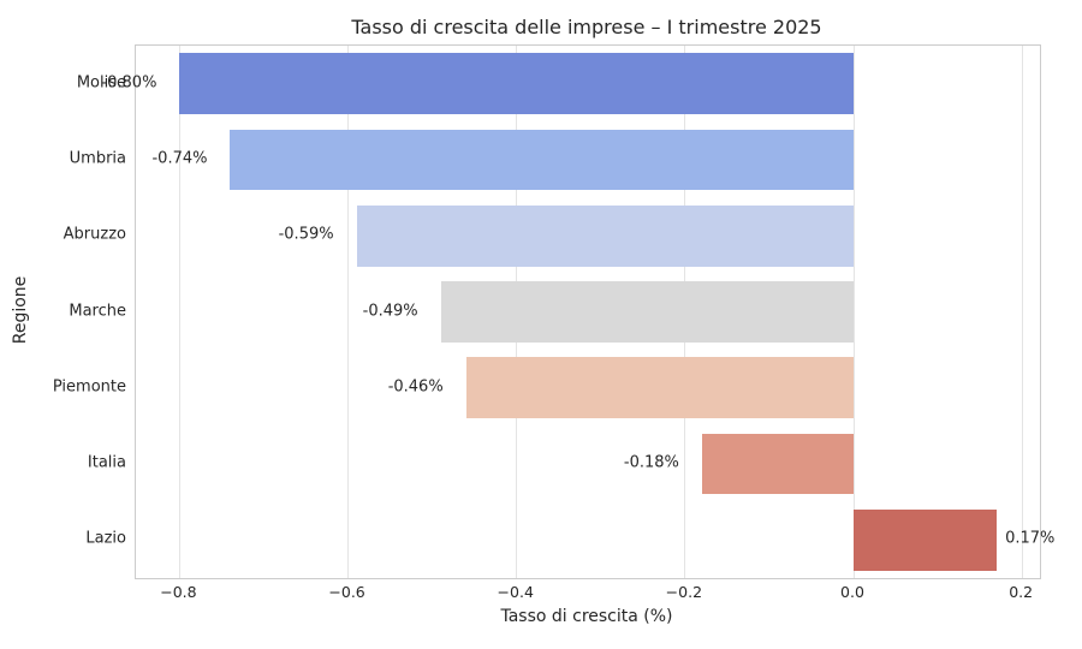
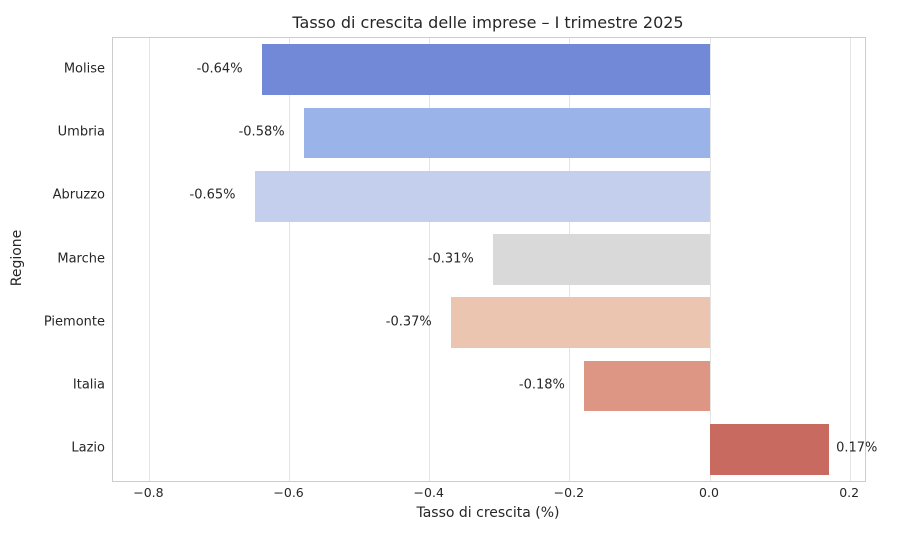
Molise: -0.80% -> -0.64%
Umbria: -0.74% -> -0.58%
Abruzzo: -0.59% -> -0.65%
Marche: -0.49% -> -0.31%
Piemonte: -0.46% -> -0.37%
